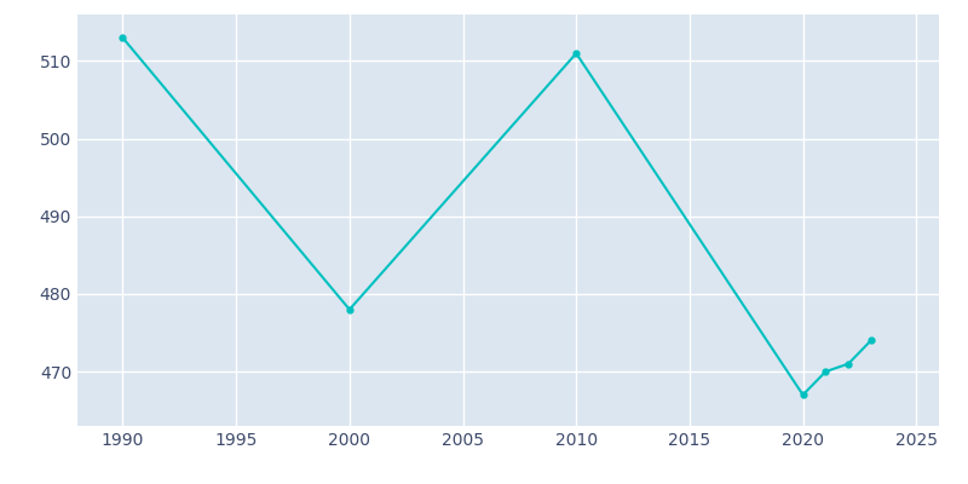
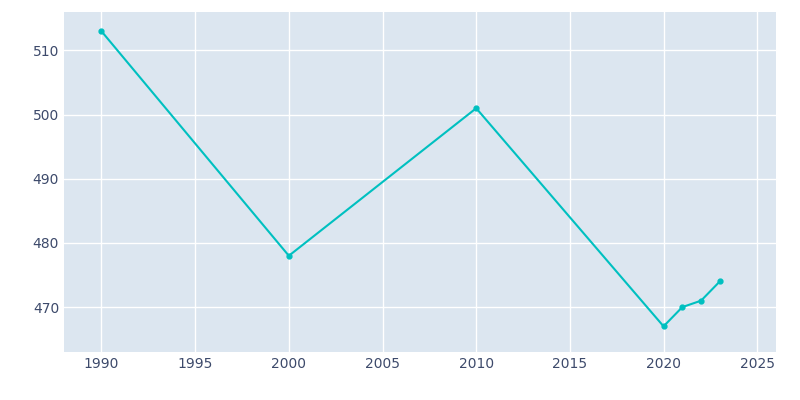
2010: 511 -> 501
